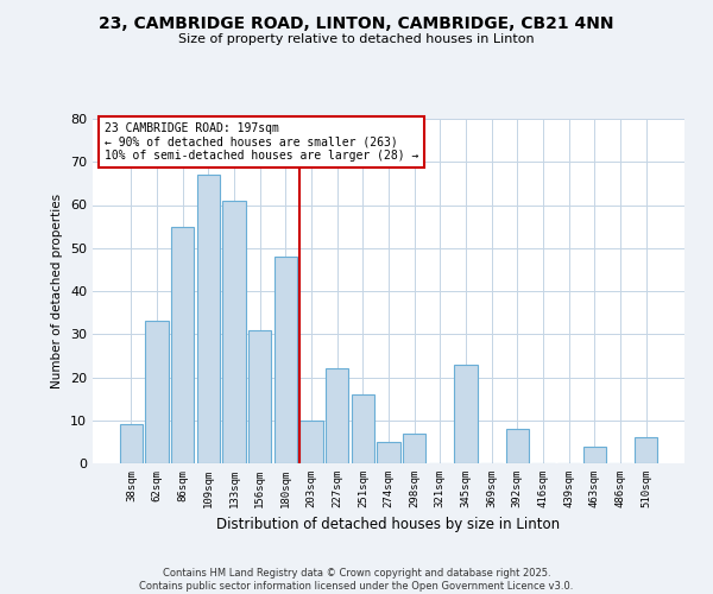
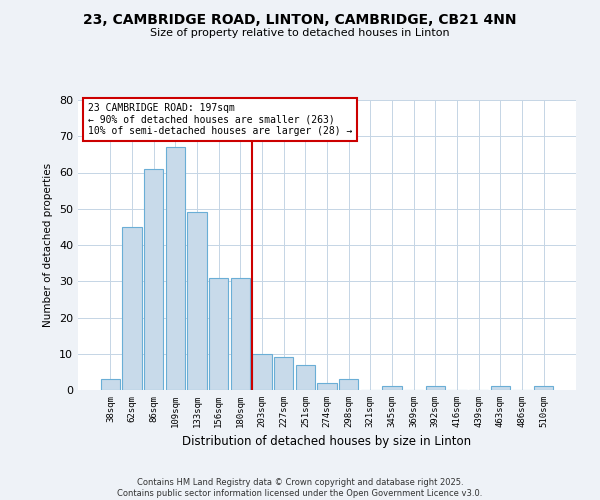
38sqm: 9 -> 3
62sqm: 33 -> 45
86sqm: 55 -> 61
133sqm: 61 -> 49
180sqm: 48 -> 31
227sqm: 22 -> 9
251sqm: 16 -> 7
274sqm: 5 -> 2
298sqm: 7 -> 3
345sqm: 23 -> 1
392sqm: 8 -> 1
463sqm: 4 -> 1
510sqm: 6 -> 1
